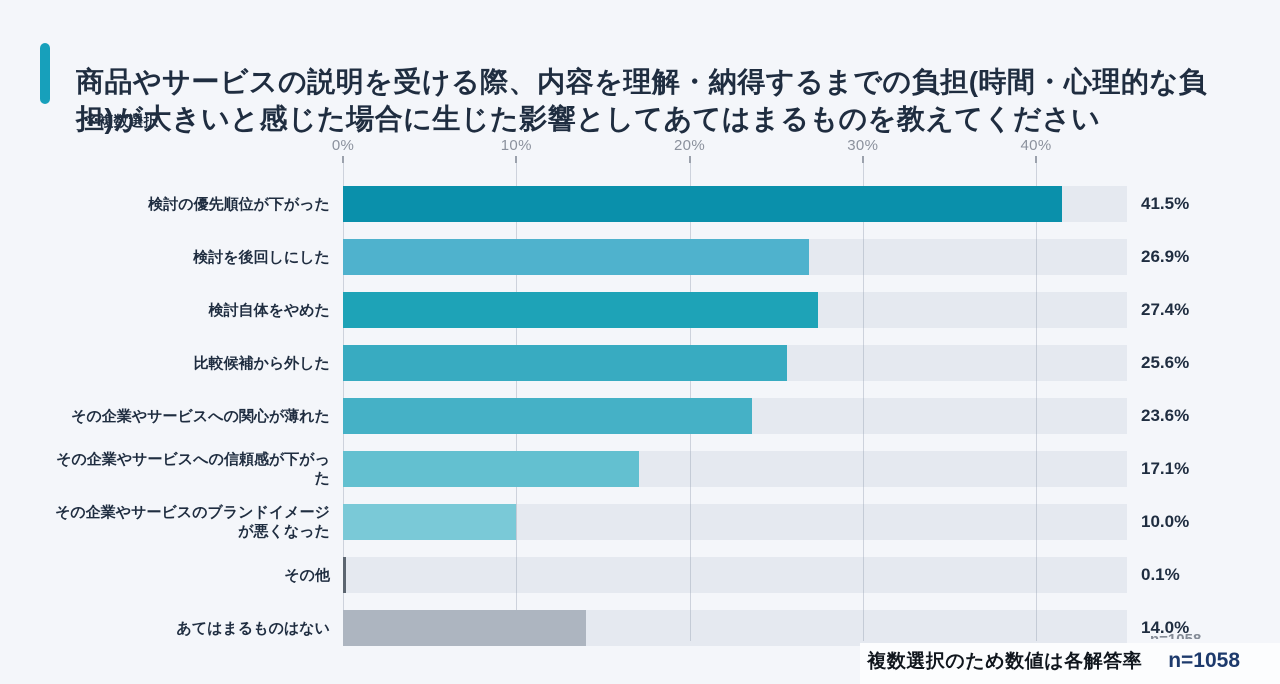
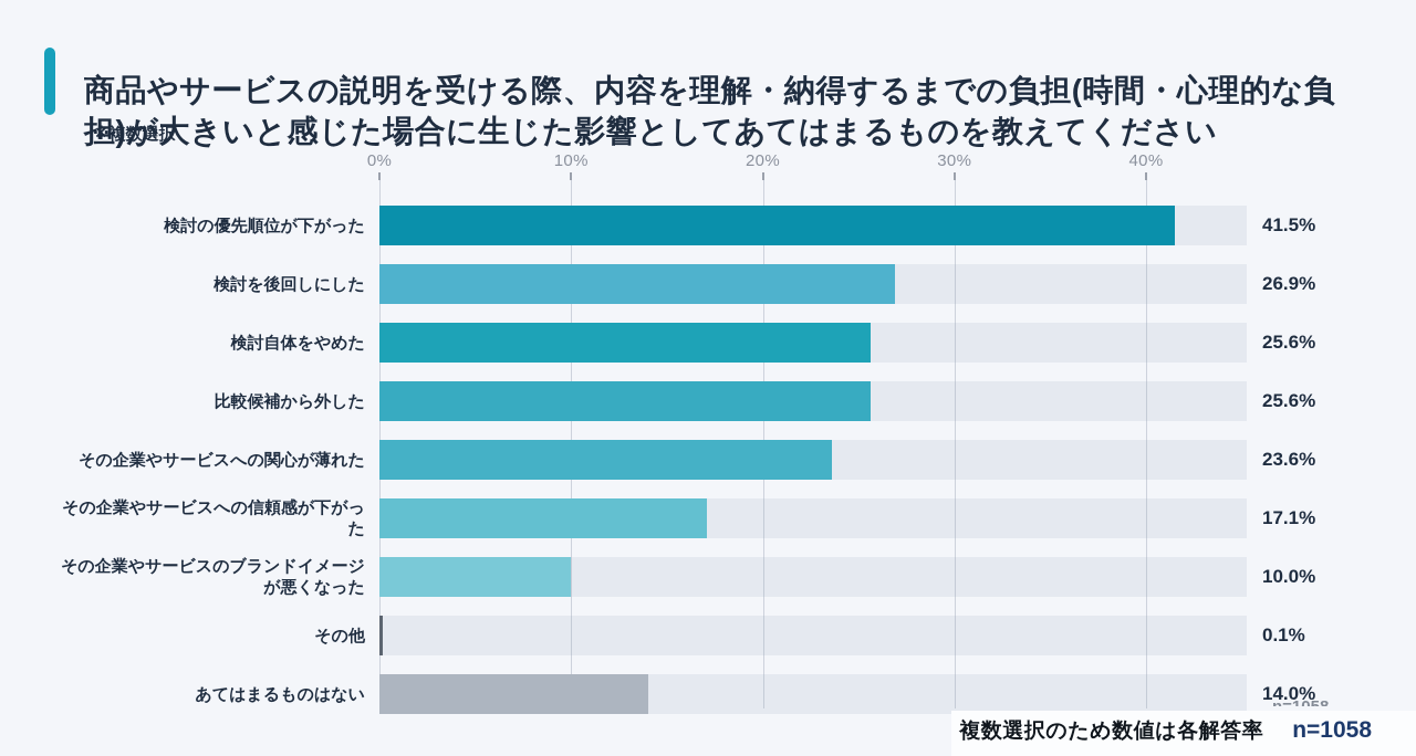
検討自体をやめた: 27.4% -> 25.6%
